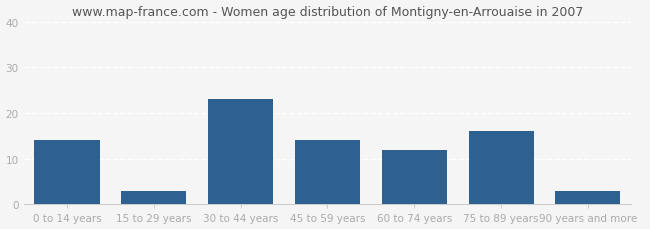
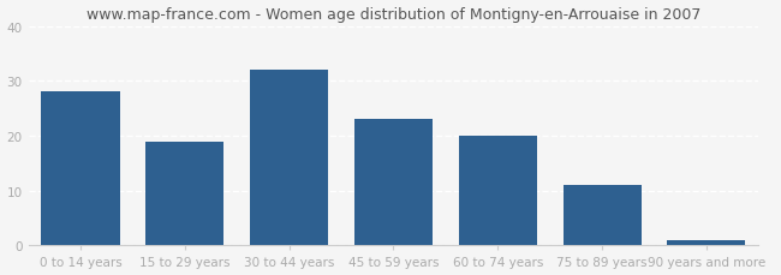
0 to 14 years: 14 -> 28
15 to 29 years: 3 -> 19
30 to 44 years: 23 -> 32
45 to 59 years: 14 -> 23
60 to 74 years: 12 -> 20
75 to 89 years: 16 -> 11
90 years and more: 3 -> 1
